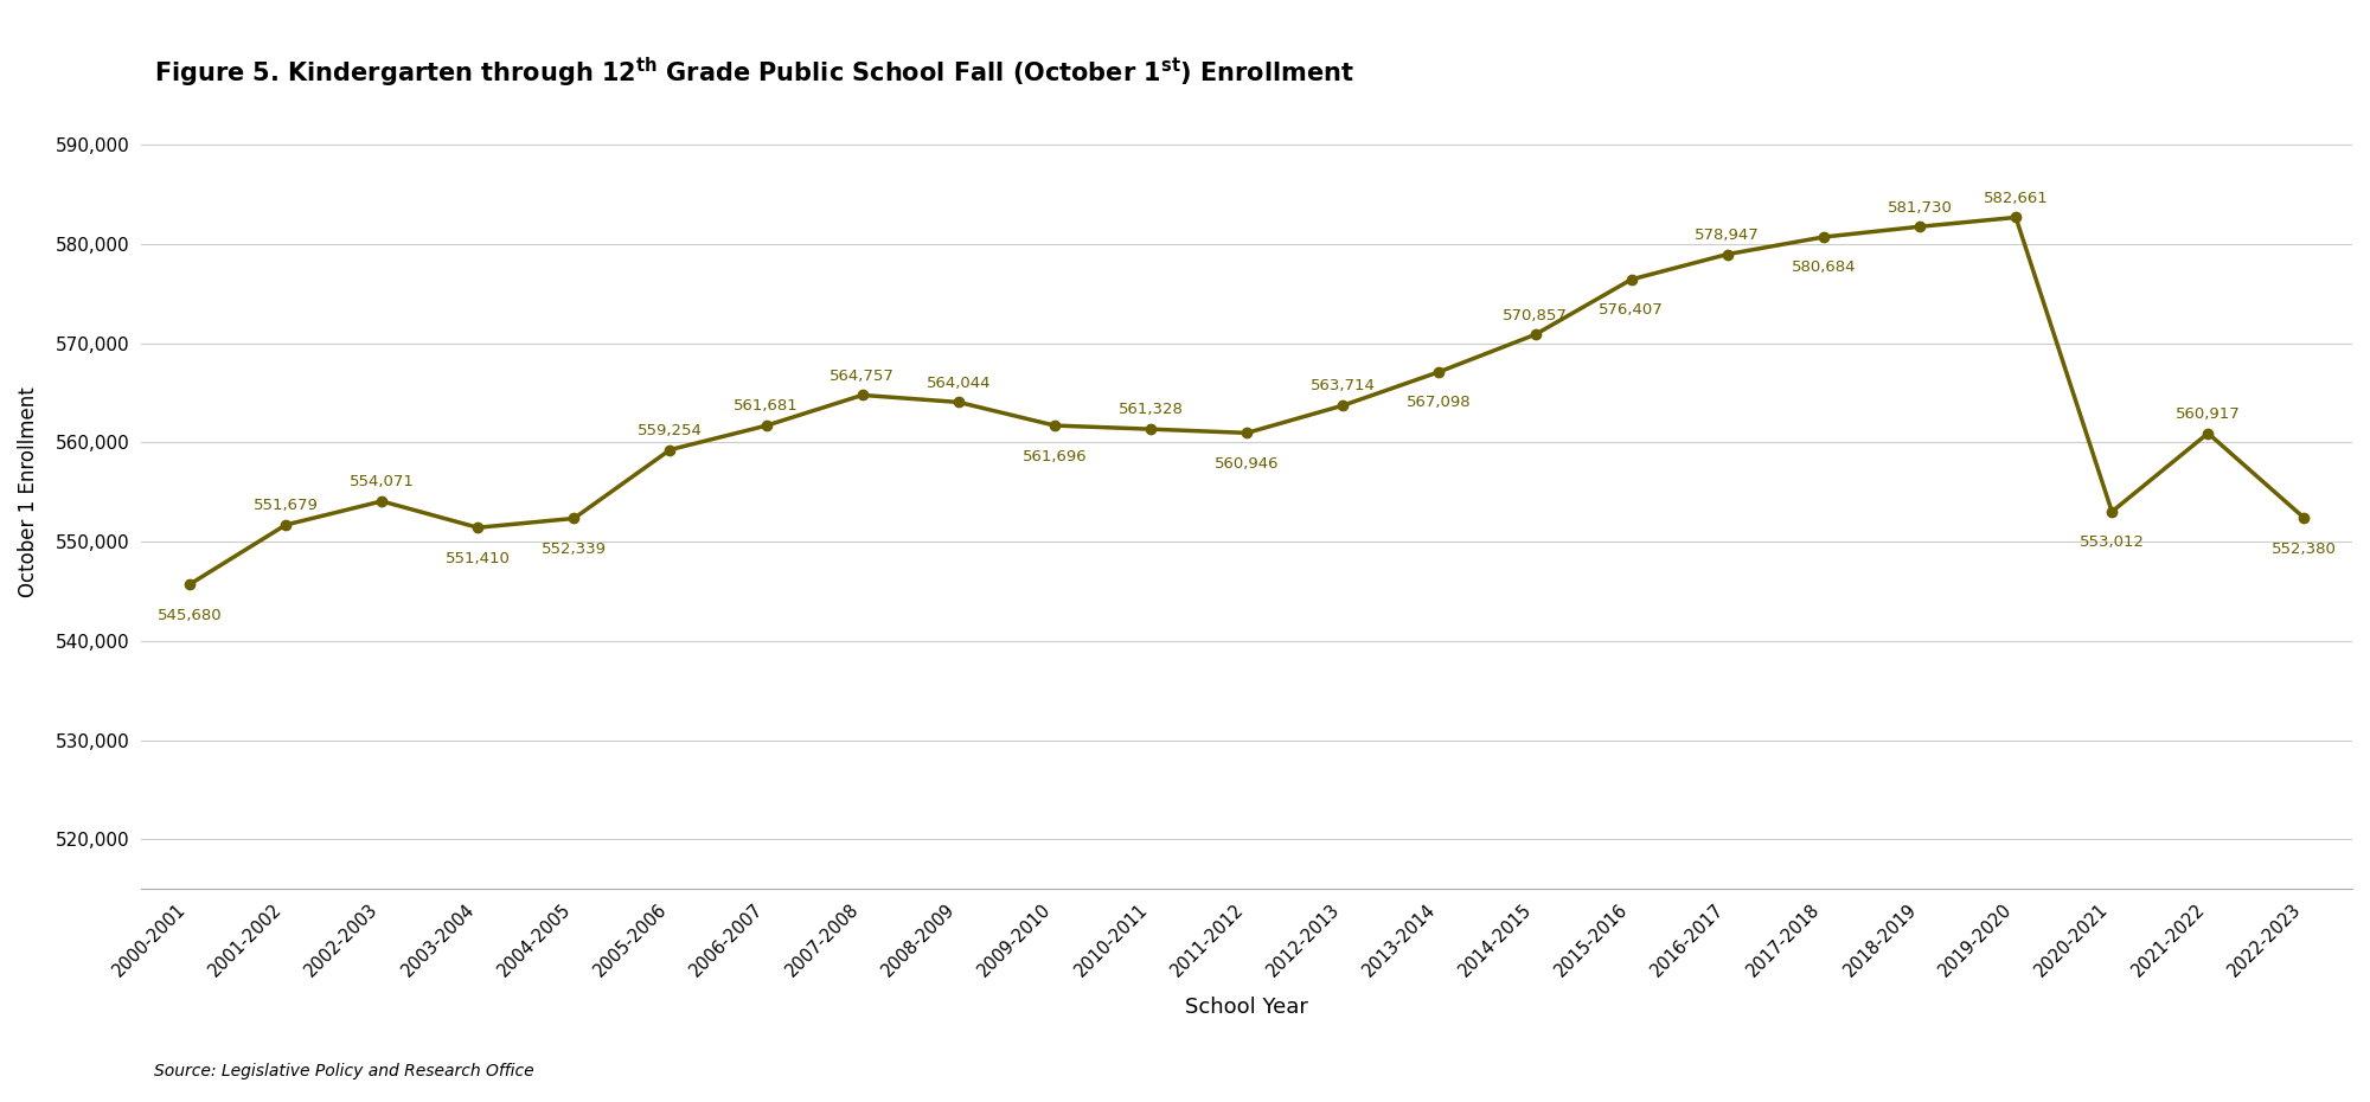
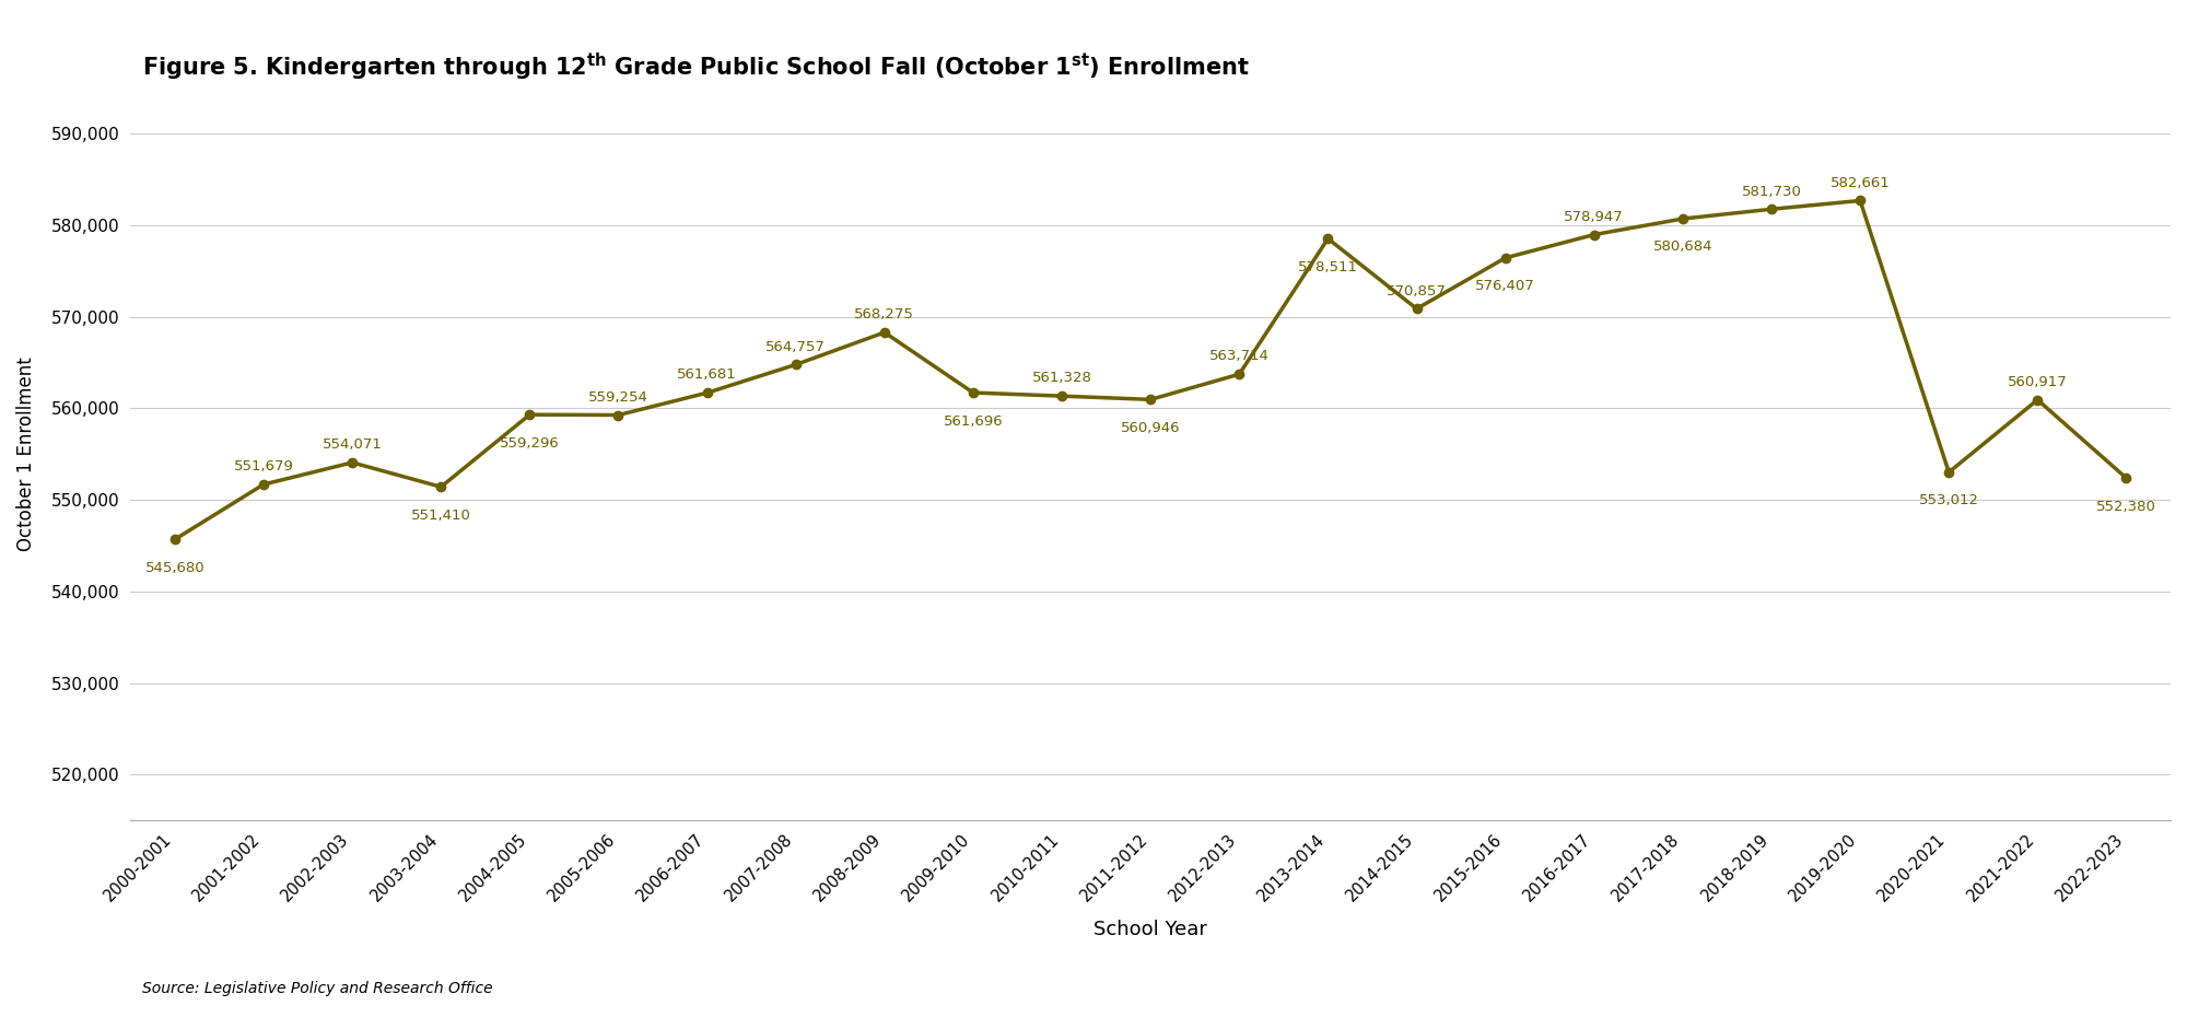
2004-2005: 552,339 -> 559,296
2008-2009: 564,044 -> 568,275
2013-2014: 567,098 -> 578,511
